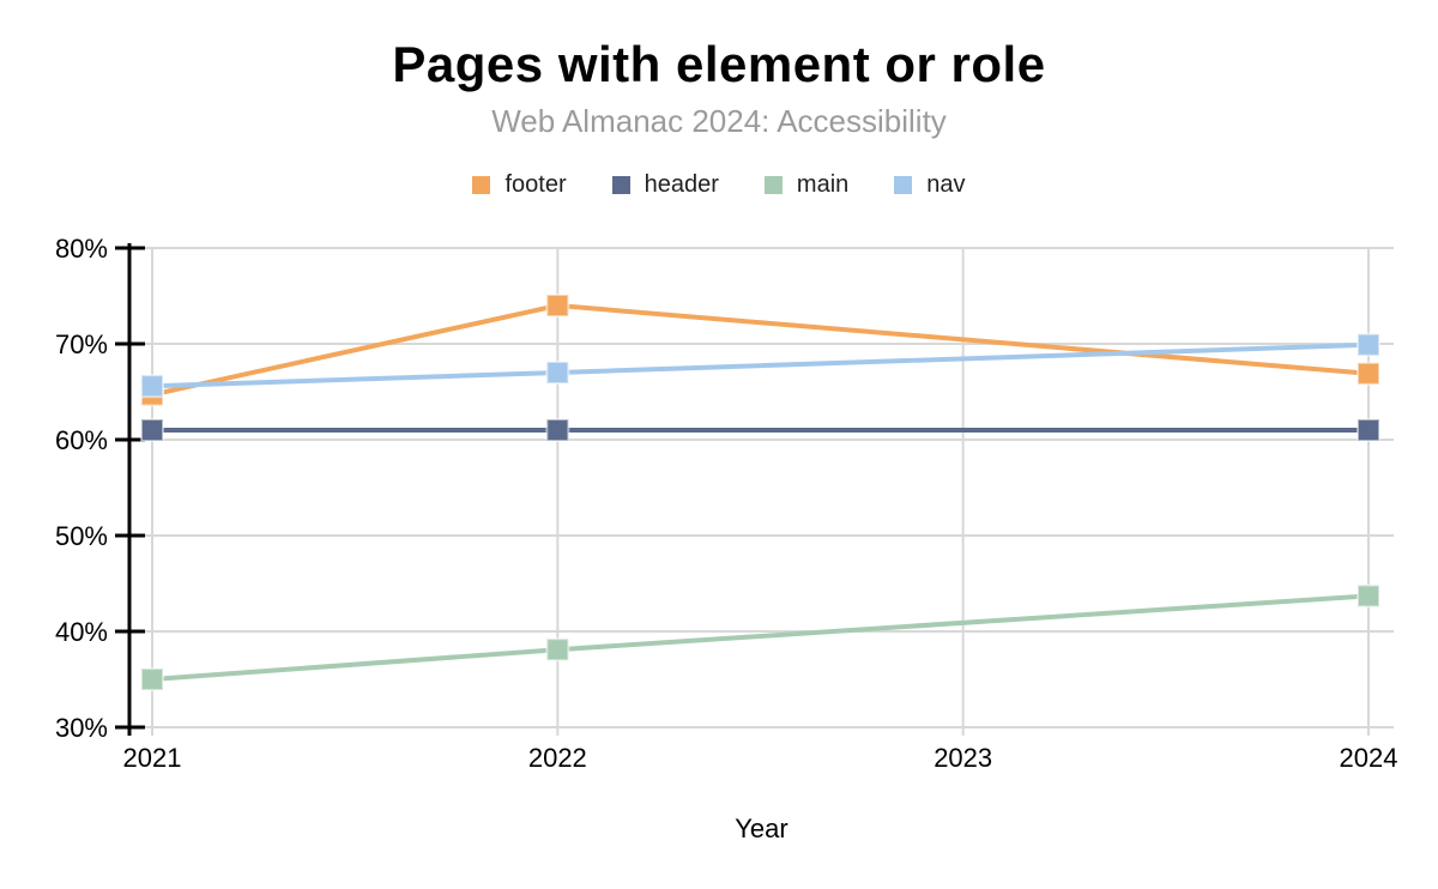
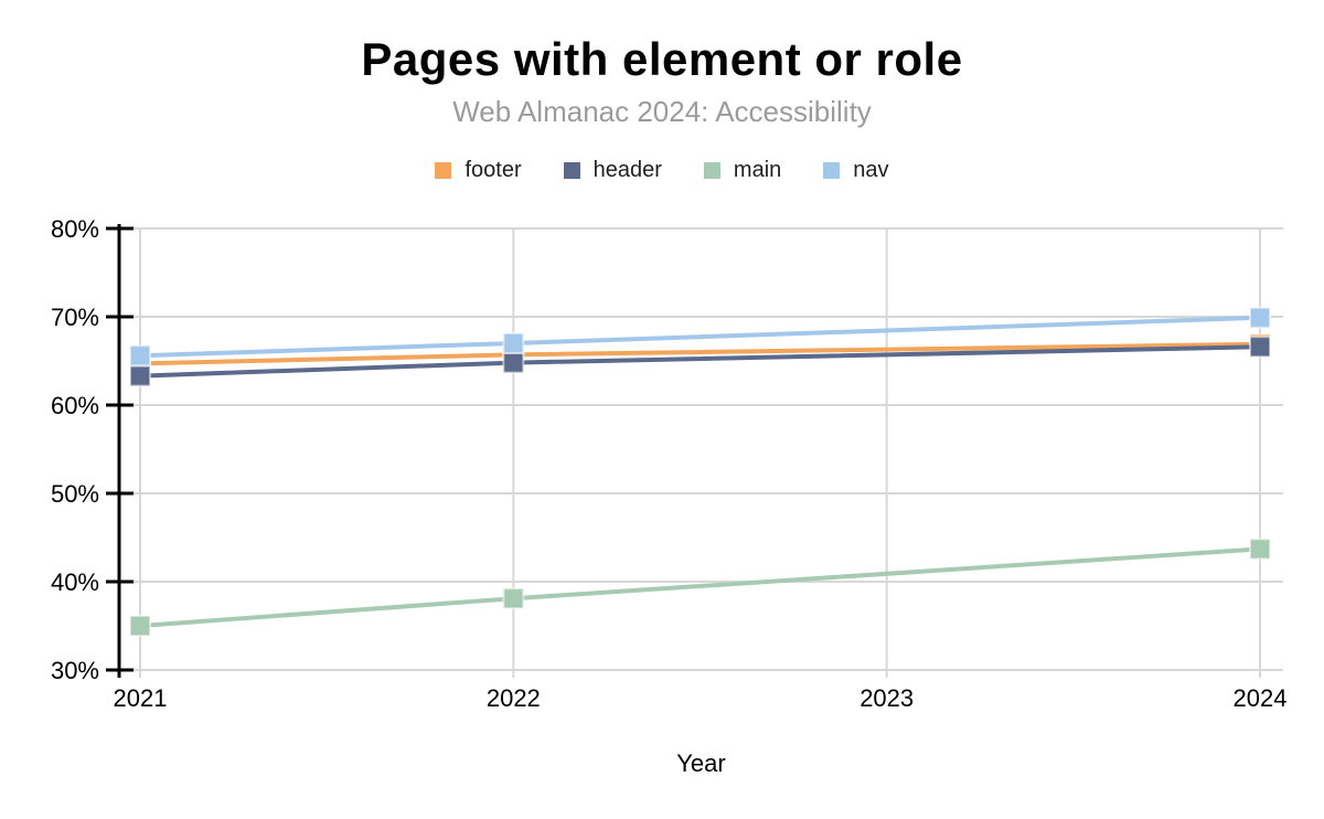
header/2021: 61% -> 63%
footer/2022: 74% -> 66%
header/2022: 61% -> 65%
header/2024: 61% -> 67%
